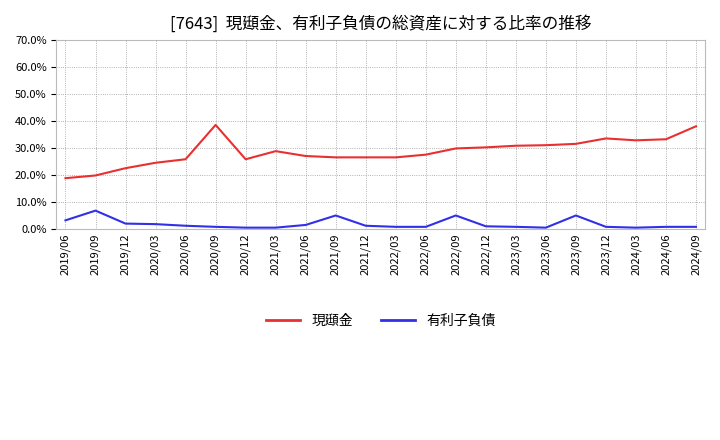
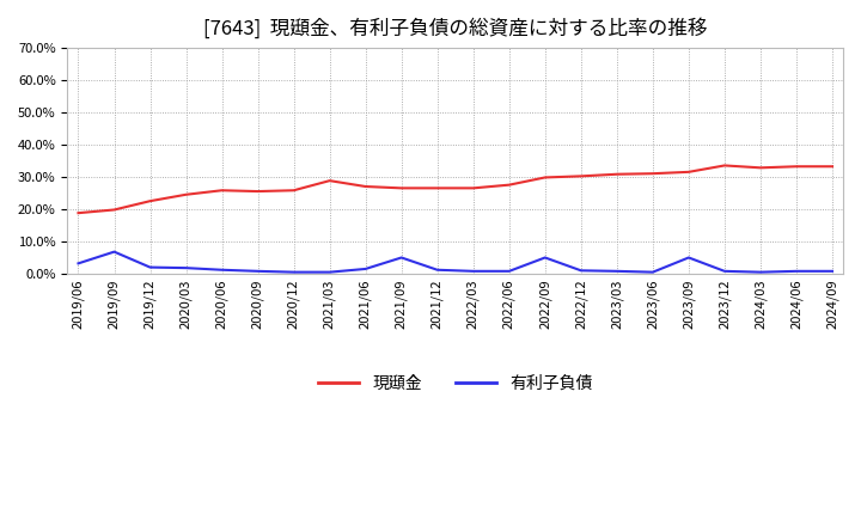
現頲金/2020/09: 38.5% -> 25.5%
現頲金/2024/09: 38.0% -> 33.2%
